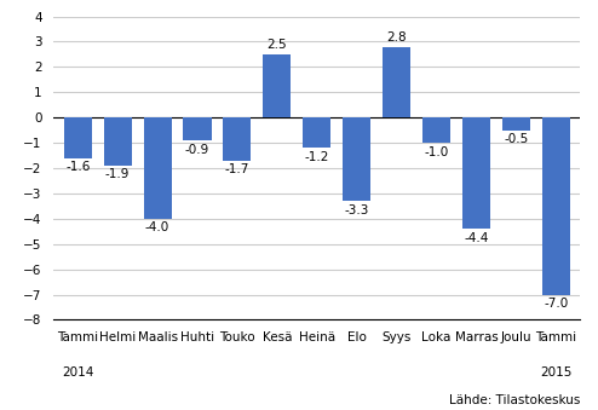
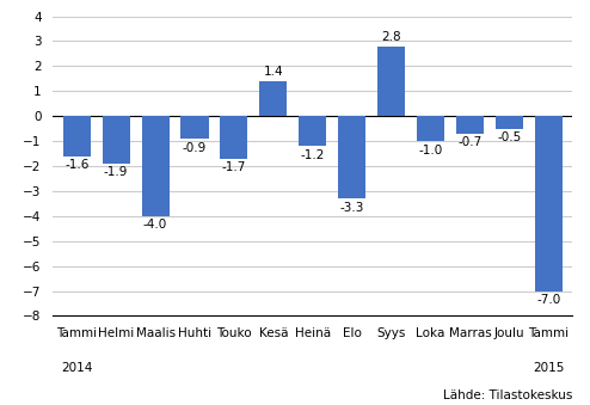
Kesä: 2.5 -> 1.4
Marras: -4.4 -> -0.7
